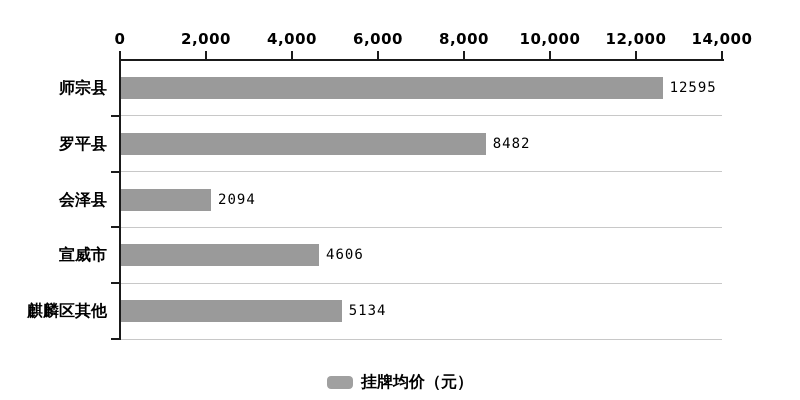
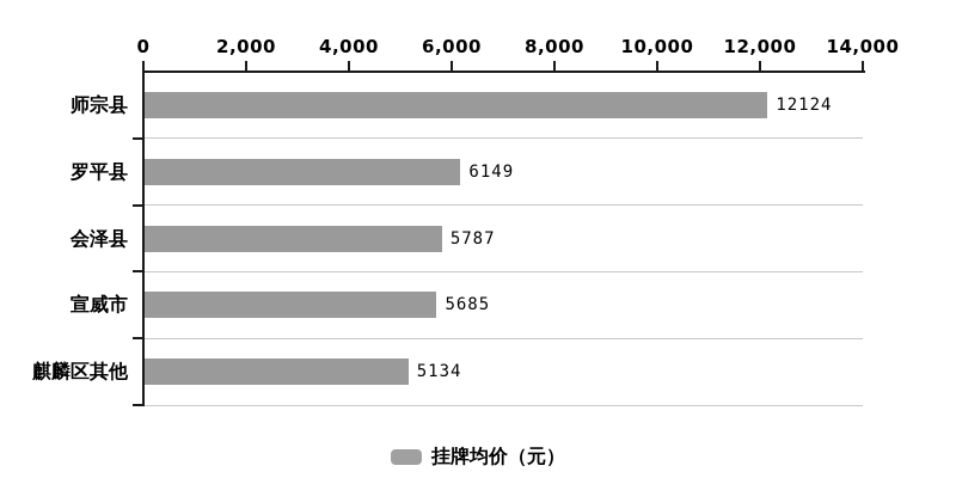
师宗县: 12595 -> 12124
罗平县: 8482 -> 6149
会泽县: 2094 -> 5787
宣威市: 4606 -> 5685
